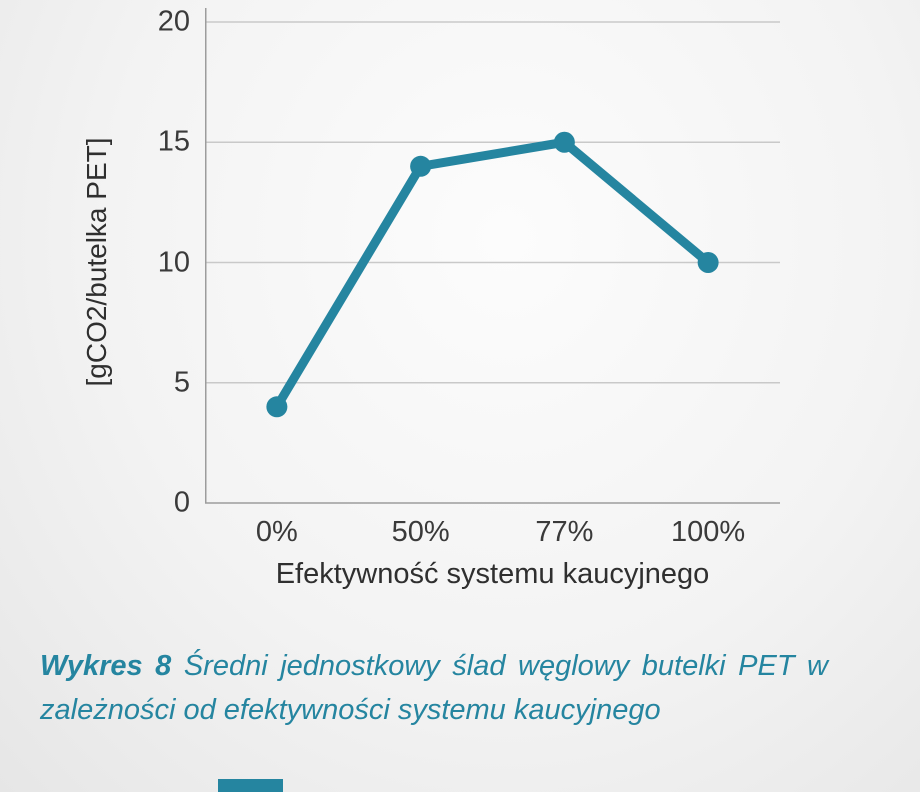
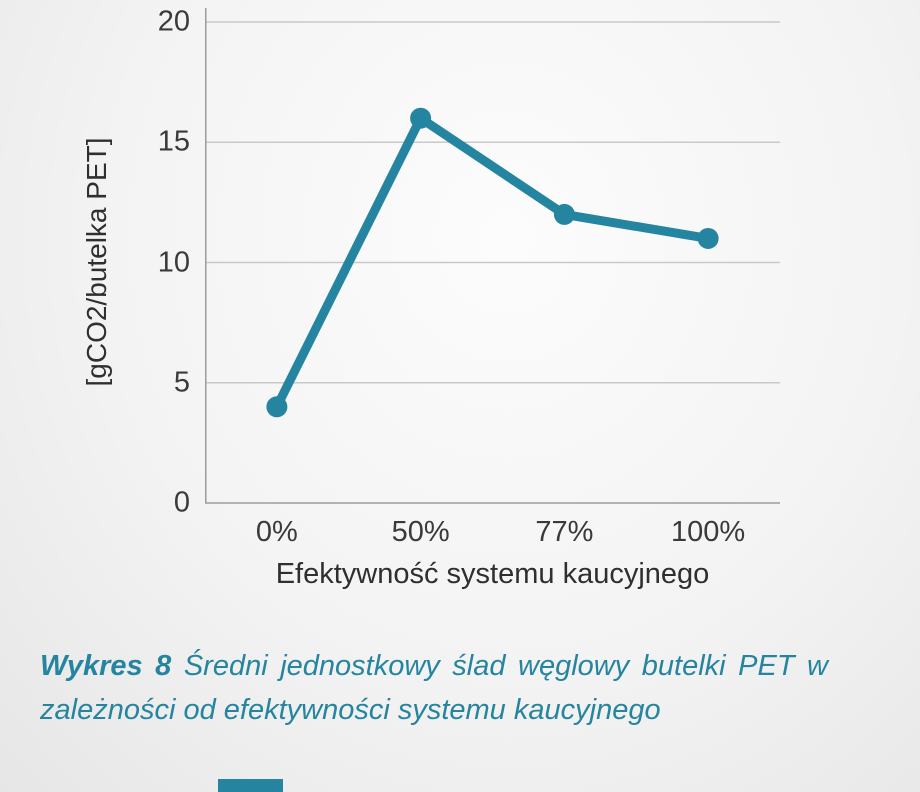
50%: 14 -> 16
77%: 15 -> 12
100%: 10 -> 11
